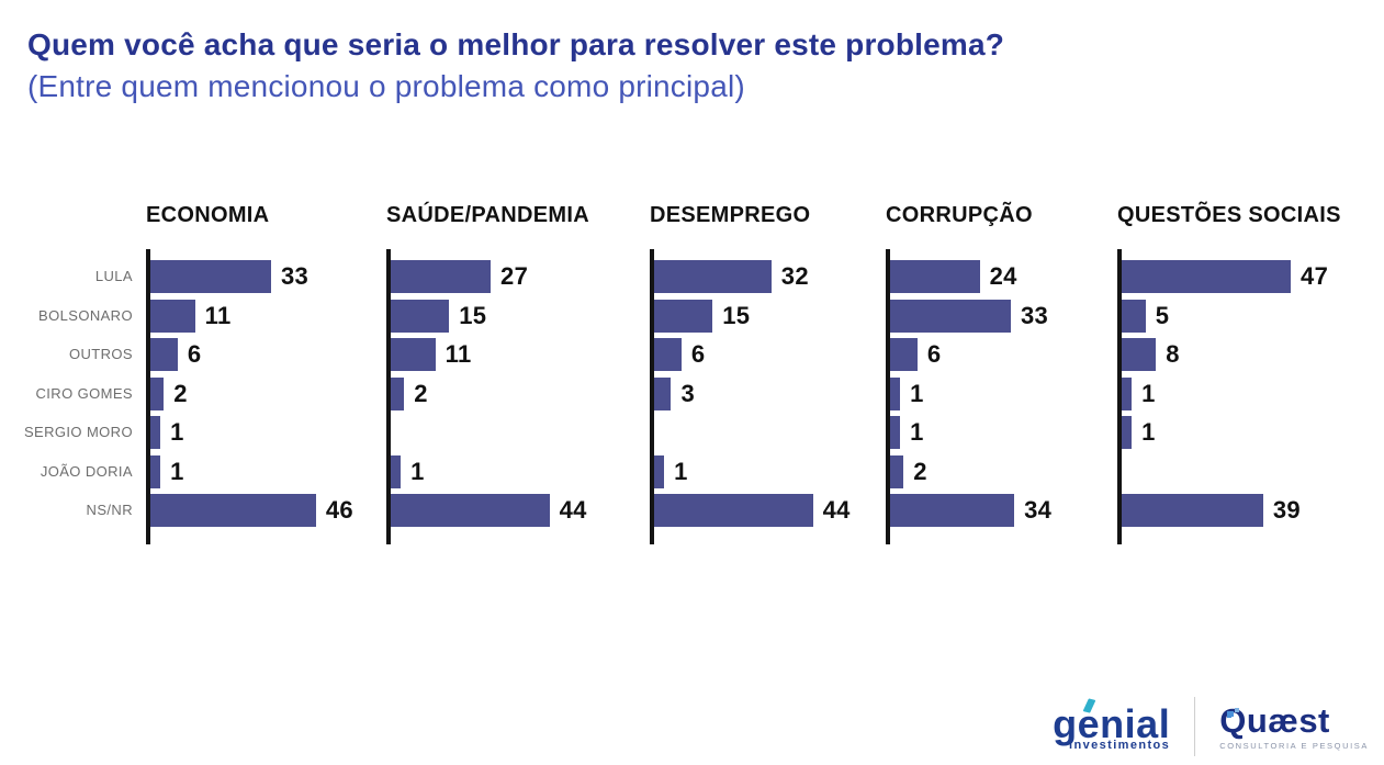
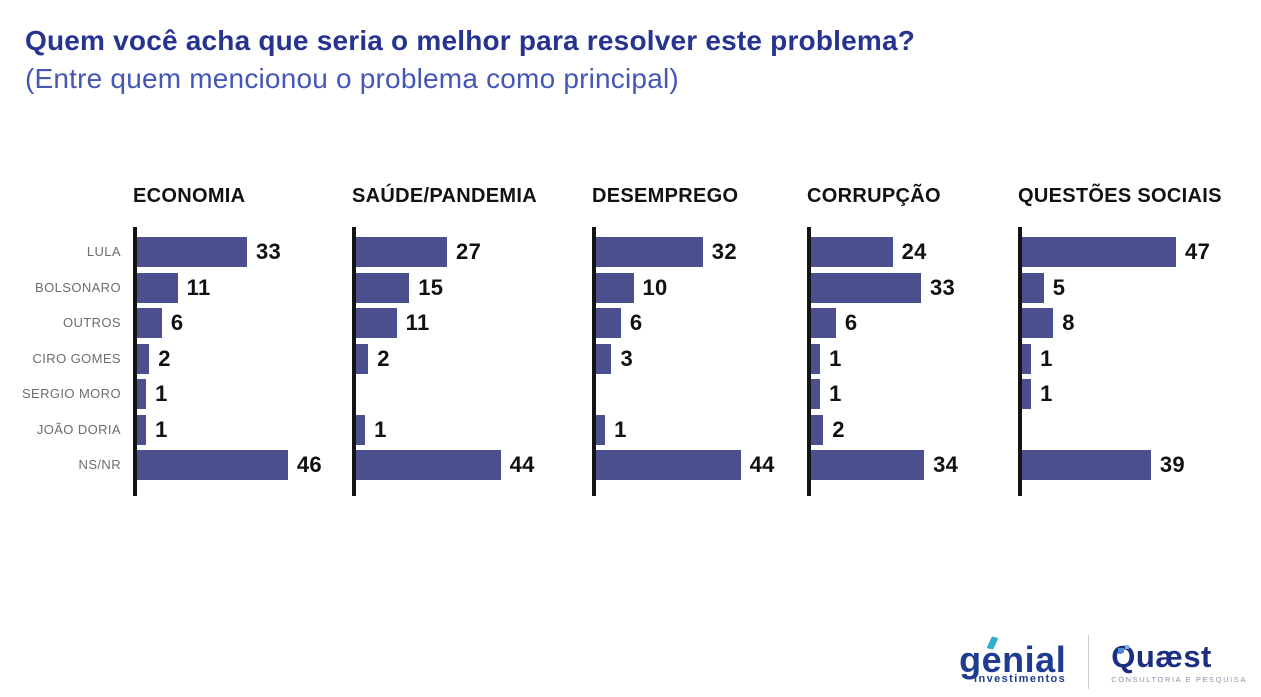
DESEMPREGO/BOLSONARO: 15 -> 10
